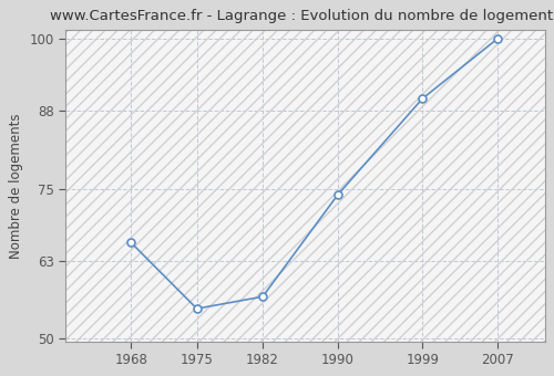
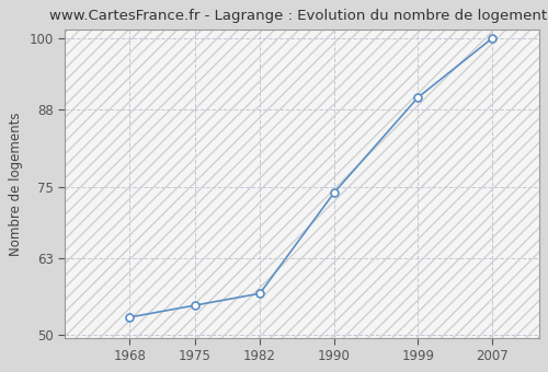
1968: 66 -> 53
